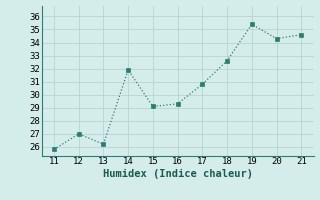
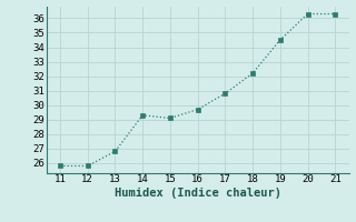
12: 27.0 -> 25.8
13: 26.2 -> 26.8
14: 31.9 -> 29.3
16: 29.3 -> 29.7
18: 32.6 -> 32.2
19: 35.4 -> 34.5
20: 34.3 -> 36.3
21: 34.6 -> 36.3
